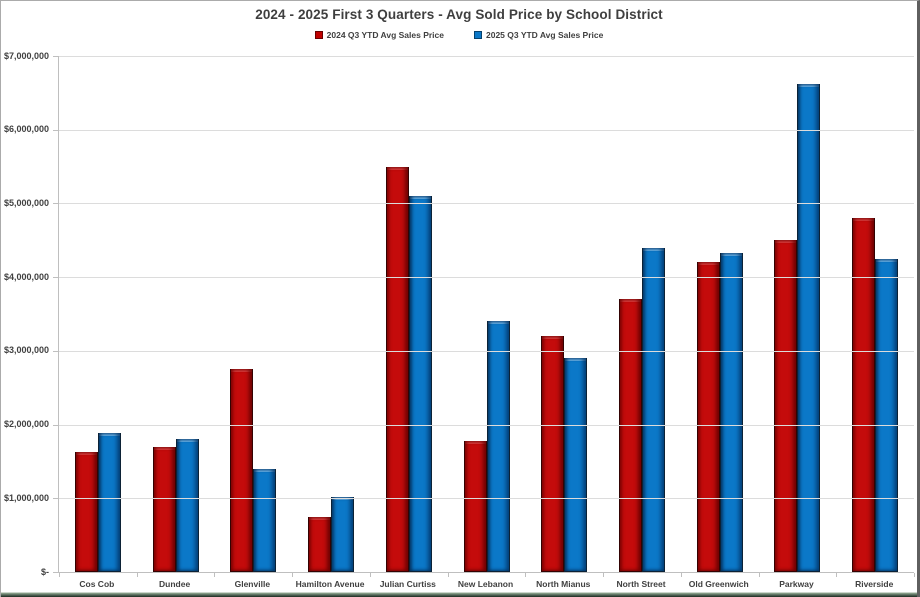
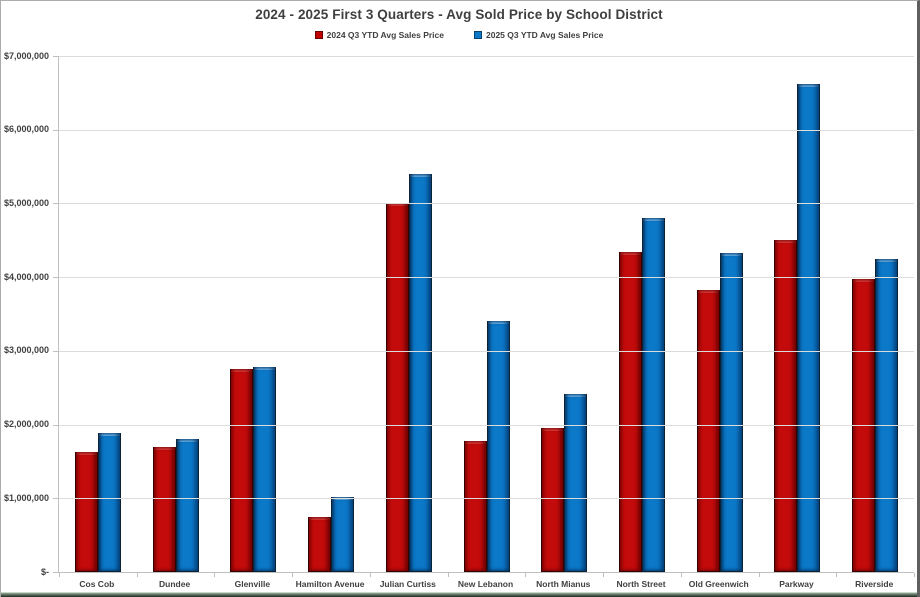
2025 Q3 YTD Avg Sales Price/Glenville: $1400000 -> $2800000
2024 Q3 YTD Avg Sales Price/Julian Curtiss: $5500000 -> $5000000
2025 Q3 YTD Avg Sales Price/Julian Curtiss: $5100000 -> $5400000
2024 Q3 YTD Avg Sales Price/North Mianus: $3200000 -> $2000000
2025 Q3 YTD Avg Sales Price/North Mianus: $2900000 -> $2400000
2024 Q3 YTD Avg Sales Price/North Street: $3700000 -> $4300000
2025 Q3 YTD Avg Sales Price/North Street: $4400000 -> $4800000
2024 Q3 YTD Avg Sales Price/Old Greenwich: $4200000 -> $3800000
2024 Q3 YTD Avg Sales Price/Riverside: $4800000 -> $4000000
